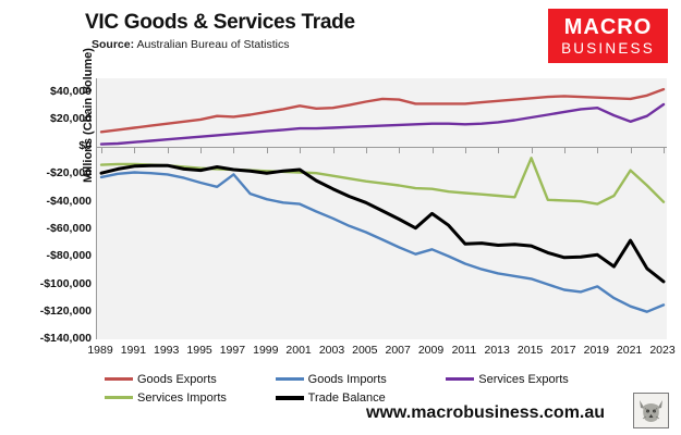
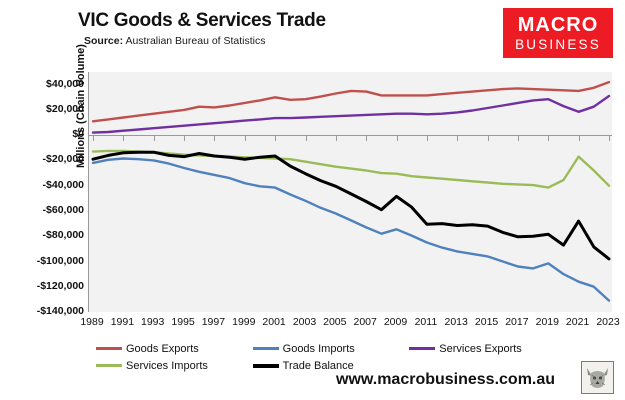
Goods Imports/1997: -$20000 -> -$32000
Services Imports/2015: -$8000 -> -$38000
Goods Imports/2023: -$115000 -> -$131000
